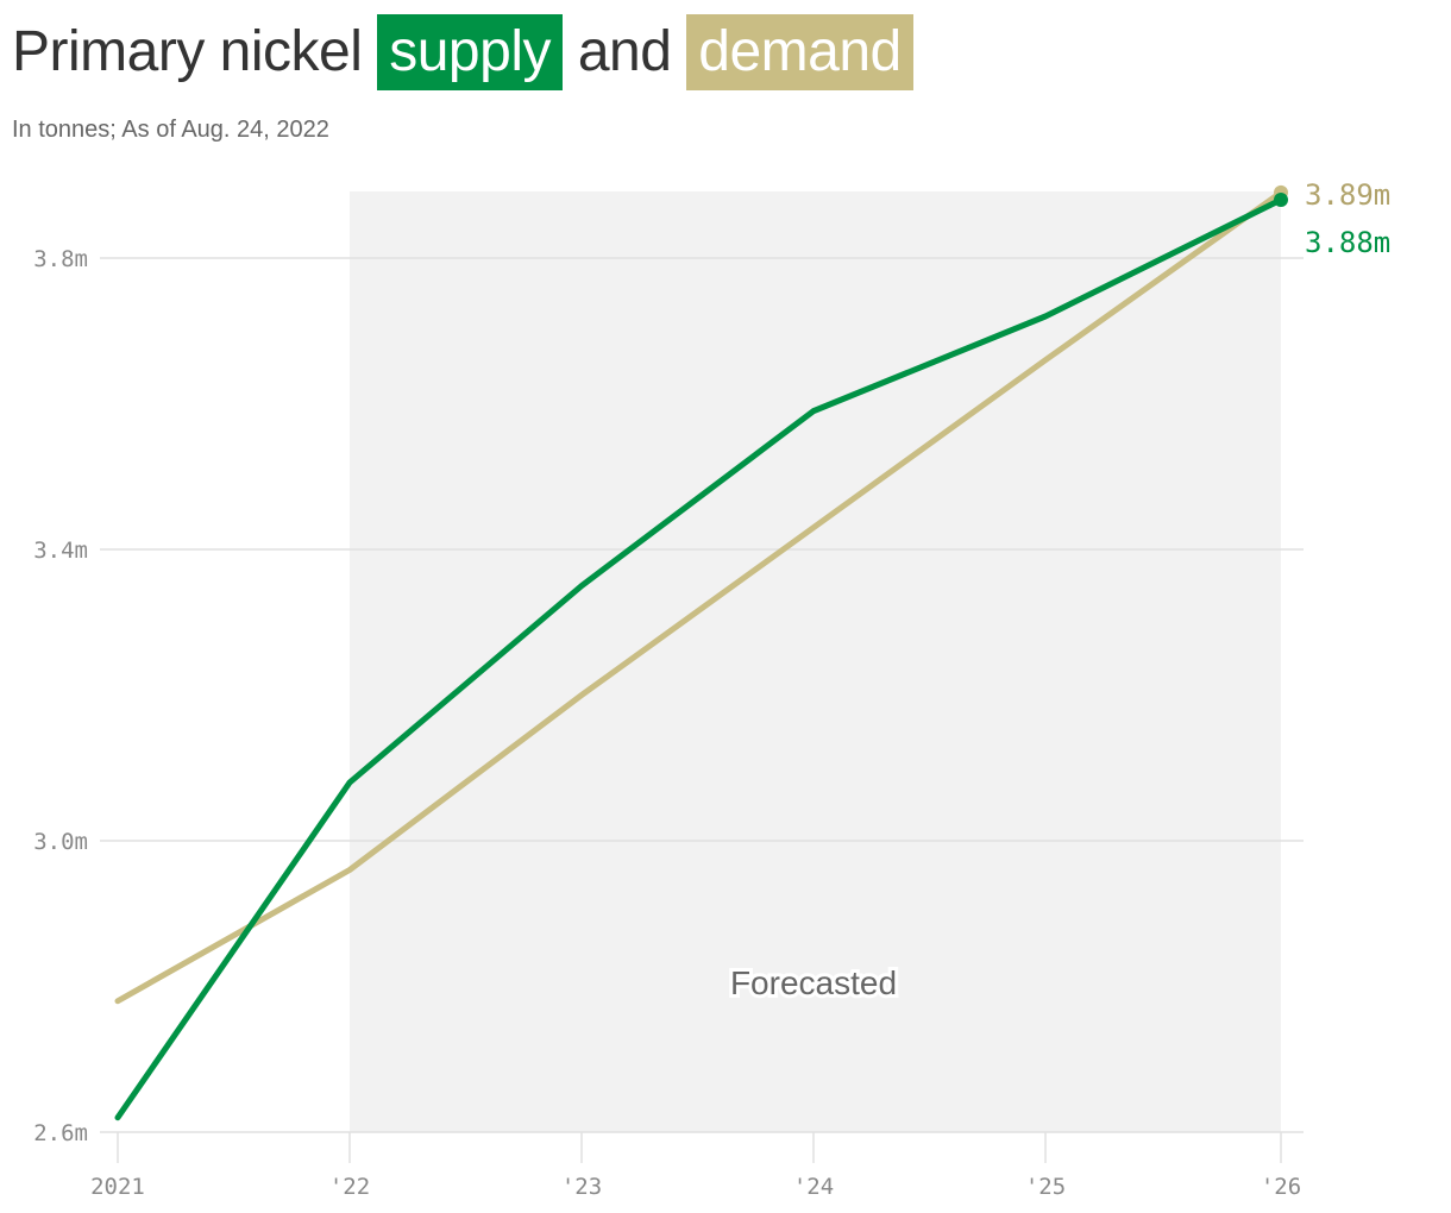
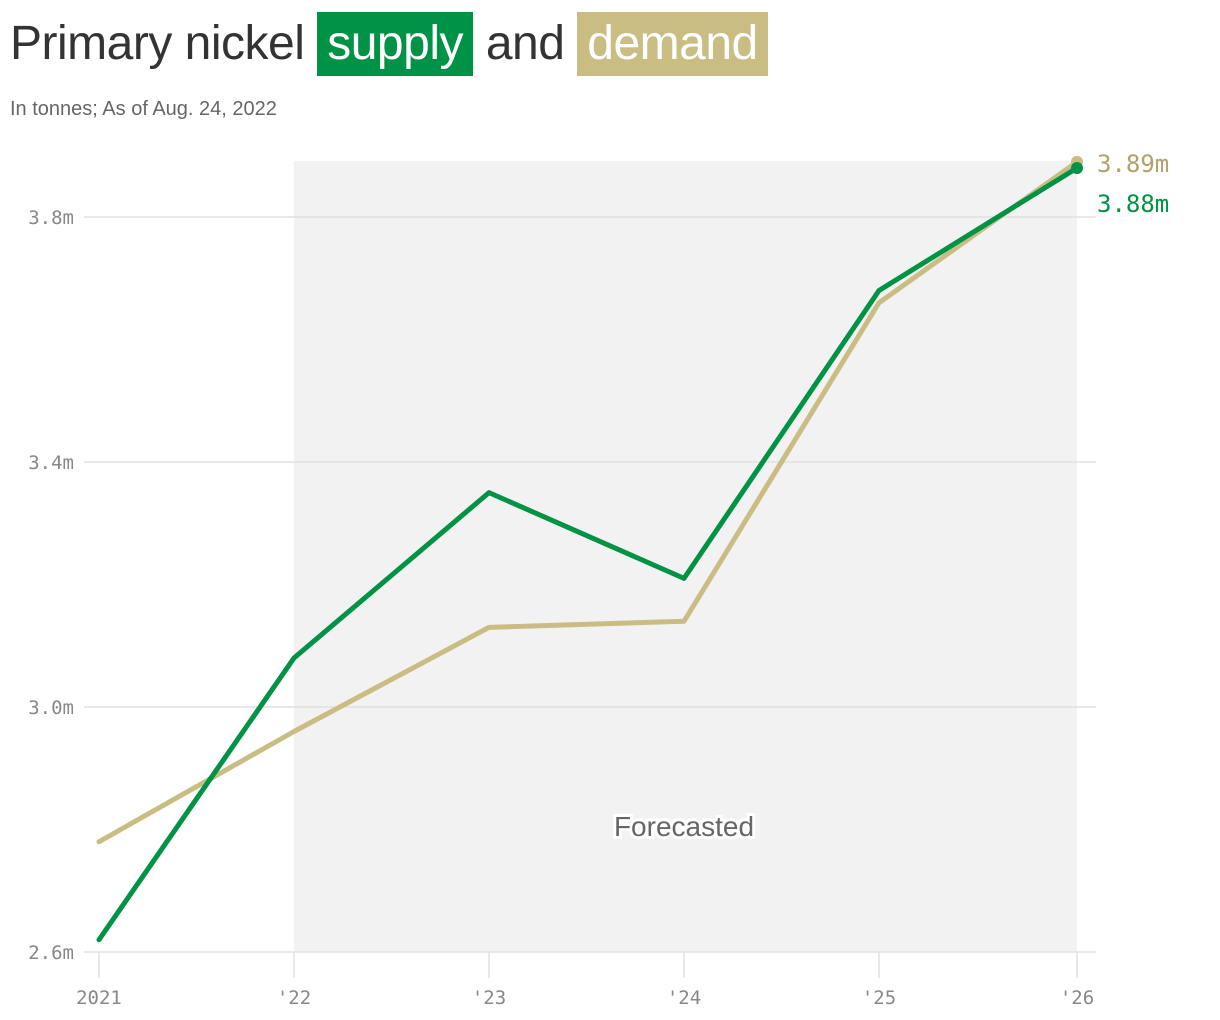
demand/'23: 3.20m -> 3.13m
supply/'24: 3.59m -> 3.21m
demand/'24: 3.43m -> 3.14m
supply/'25: 3.72m -> 3.68m
